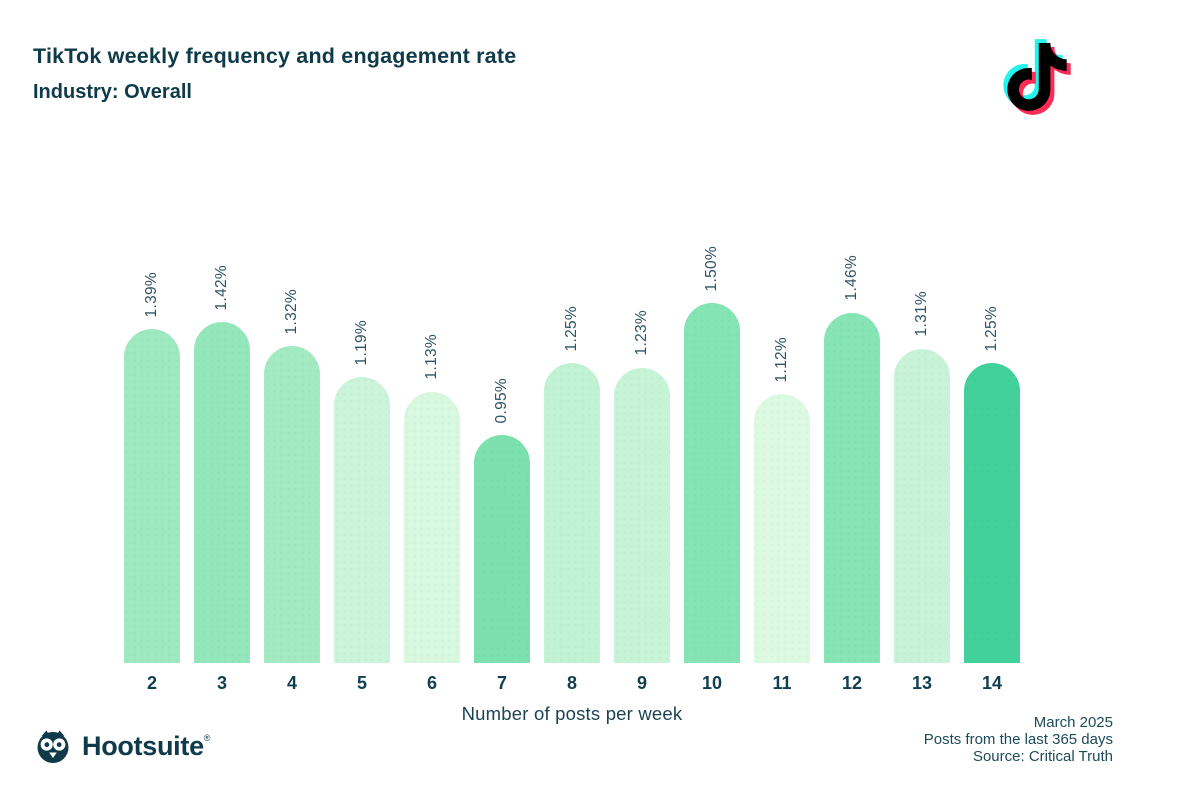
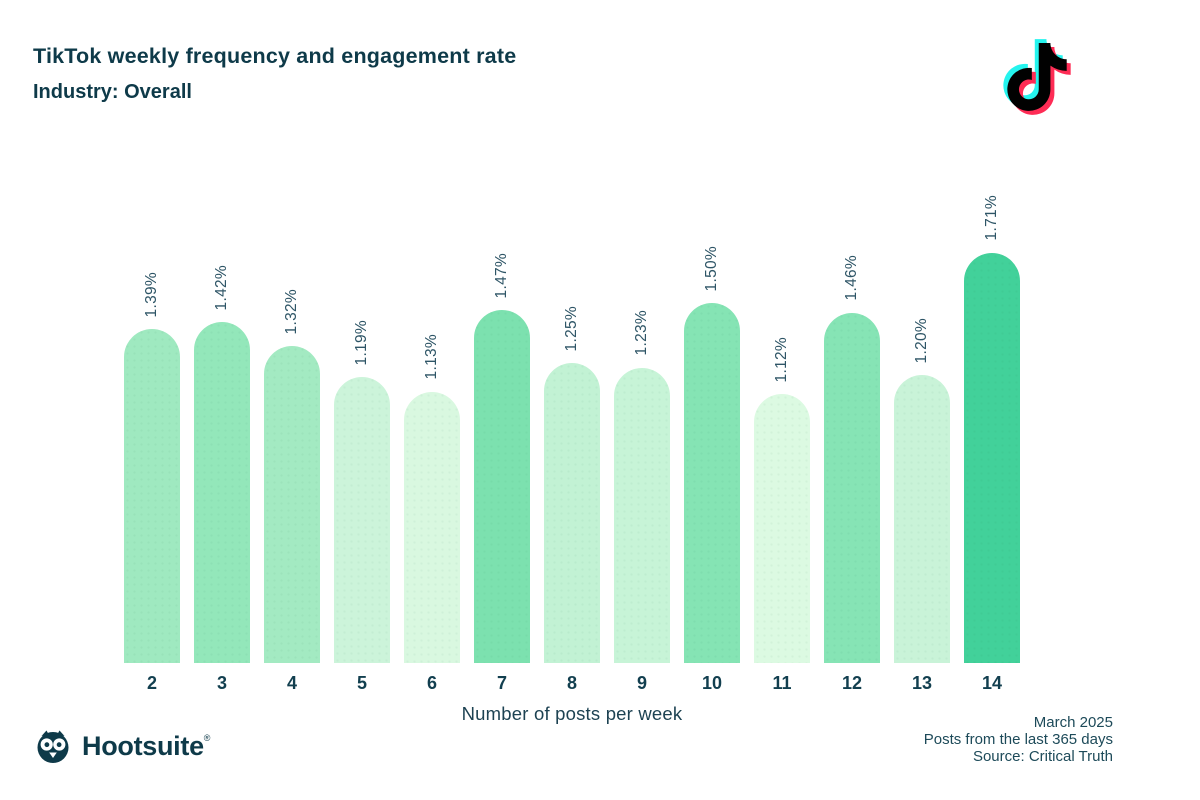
7: 0.95% -> 1.47%
13: 1.31% -> 1.20%
14: 1.25% -> 1.71%
